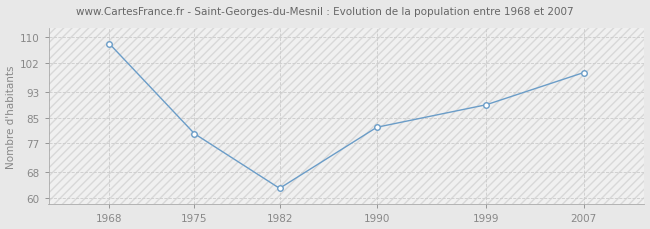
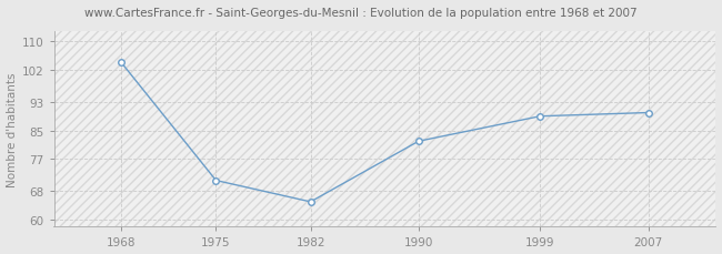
1968: 108 -> 104
1975: 80 -> 71
1982: 63 -> 65
2007: 99 -> 90
